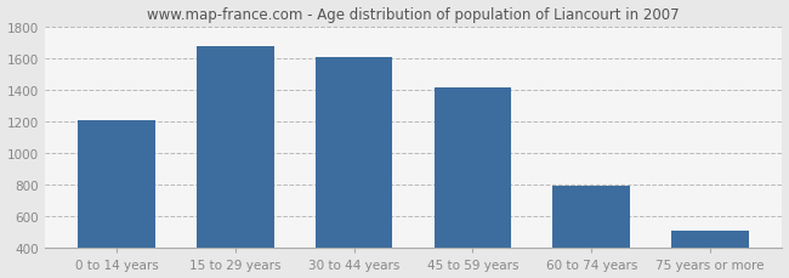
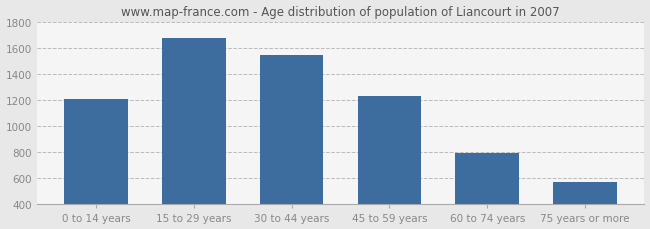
30 to 44 years: 1600 -> 1540
45 to 59 years: 1420 -> 1230
75 years or more: 510 -> 570
